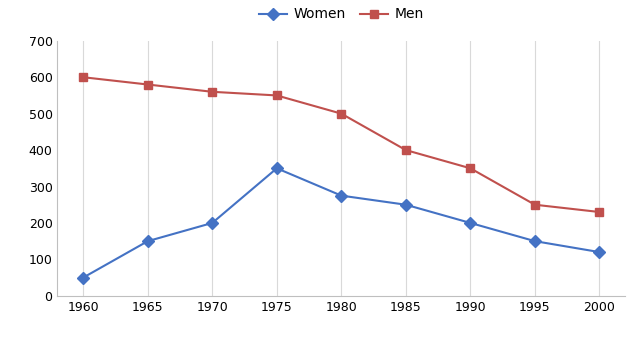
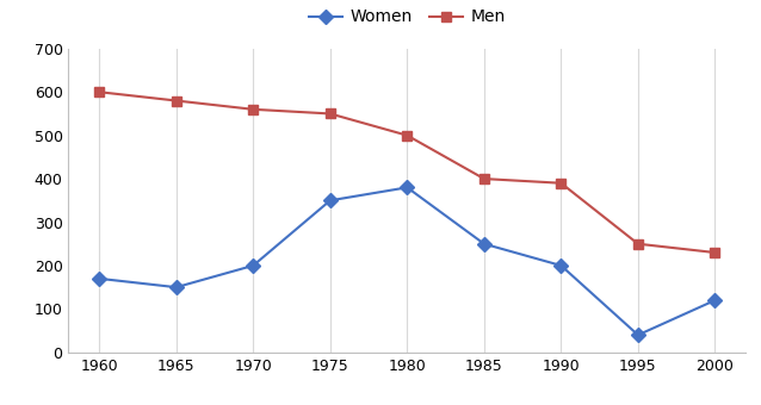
Women/1960: 50 -> 170
Women/1980: 275 -> 380
Men/1990: 350 -> 390
Women/1995: 150 -> 40
